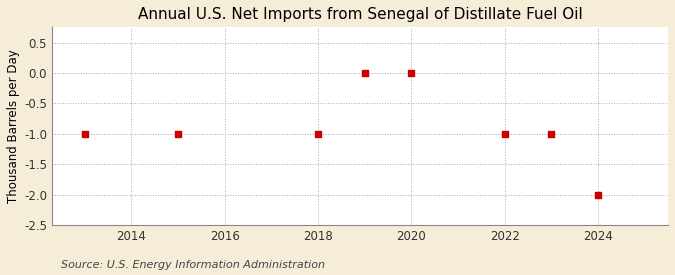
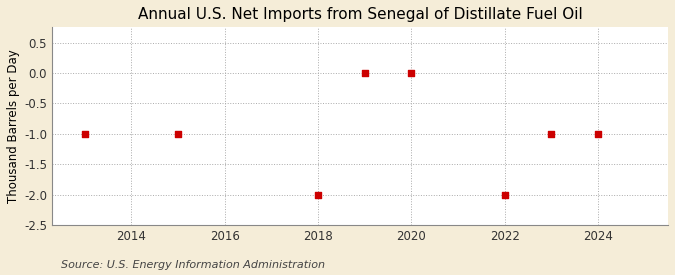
2018: -1 -> -2
2022: -1 -> -2
2024: -2 -> -1
